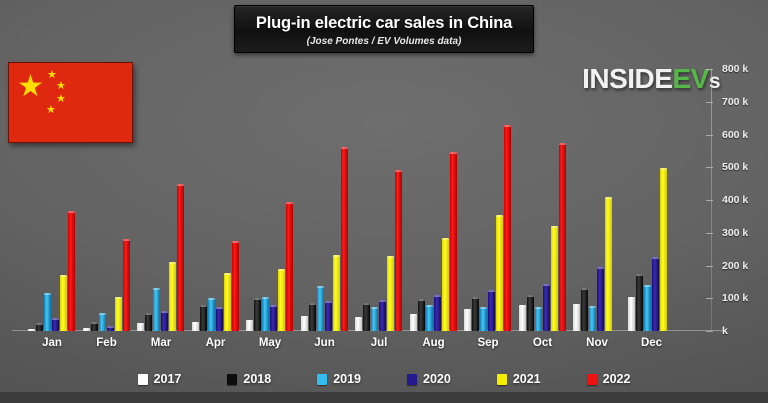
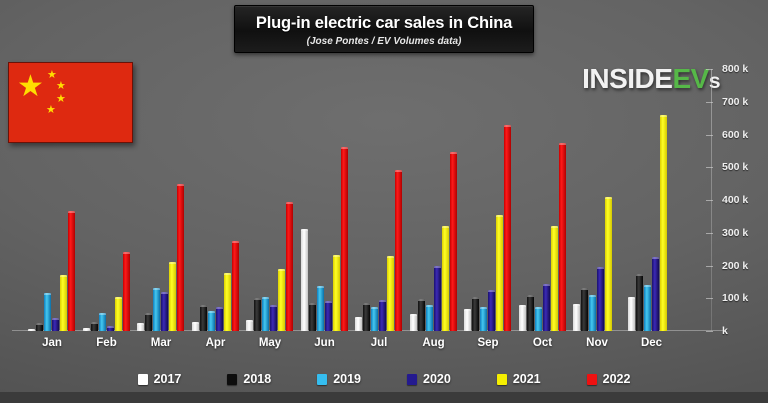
2022/Feb: 280k -> 240k
2020/Mar: 60k -> 120k
2019/Apr: 100k -> 60k
2017/Jun: 40k -> 310k
2020/Aug: 110k -> 200k
2021/Aug: 280k -> 320k
2019/Nov: 80k -> 110k
2021/Dec: 500k -> 660k
